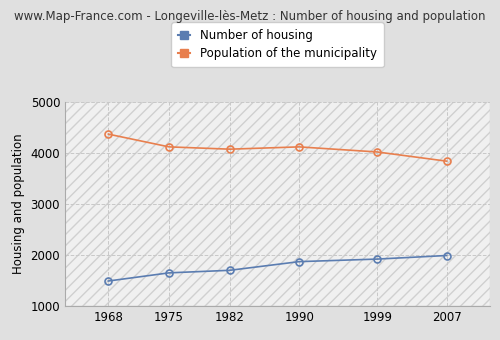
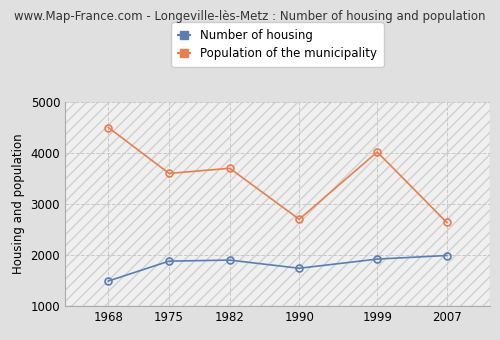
Population of the municipality/1968: 4370 -> 4500
Number of housing/1975: 1650 -> 1880
Population of the municipality/1975: 4120 -> 3600
Number of housing/1982: 1700 -> 1900
Population of the municipality/1982: 4080 -> 3700
Number of housing/1990: 1870 -> 1740
Population of the municipality/1990: 4120 -> 2700
Population of the municipality/2007: 3840 -> 2640
